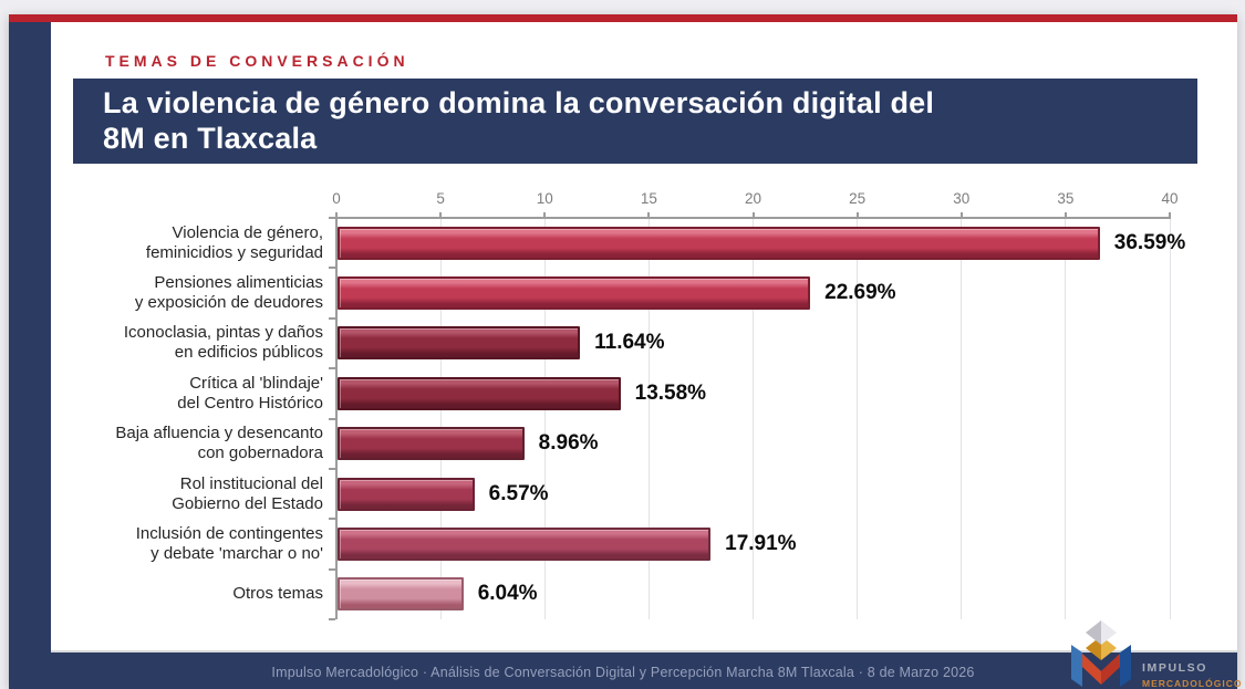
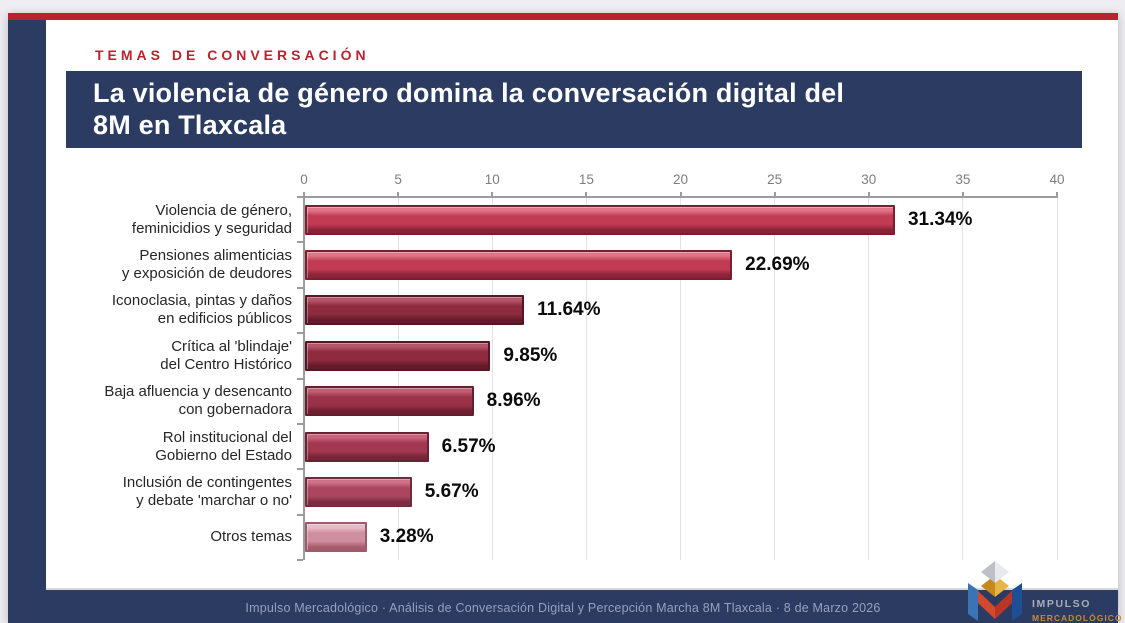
Violencia de género, feminicidios y seguridad: 36.59% -> 31.34%
Crítica al 'blindaje' del Centro Histórico: 13.58% -> 9.85%
Inclusión de contingentes y debate 'marchar o no': 17.91% -> 5.67%
Otros temas: 6.04% -> 3.28%
